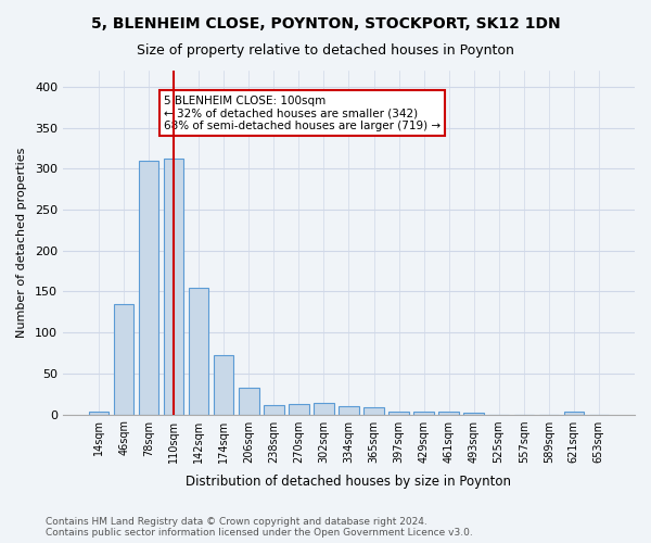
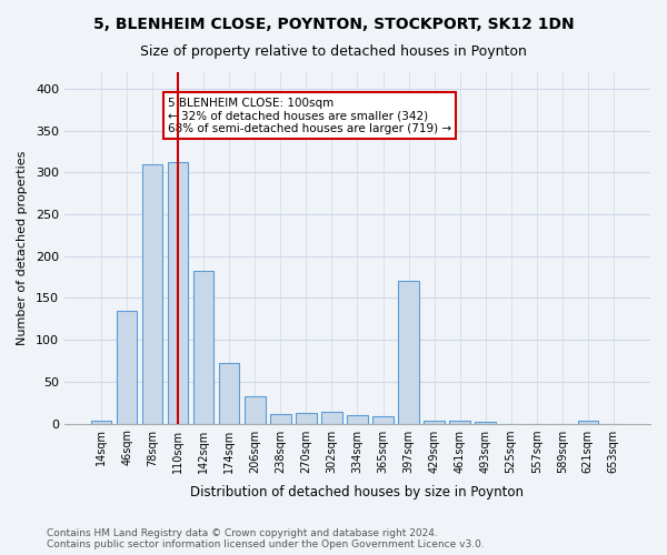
142sqm: 155 -> 182
397sqm: 4 -> 170
